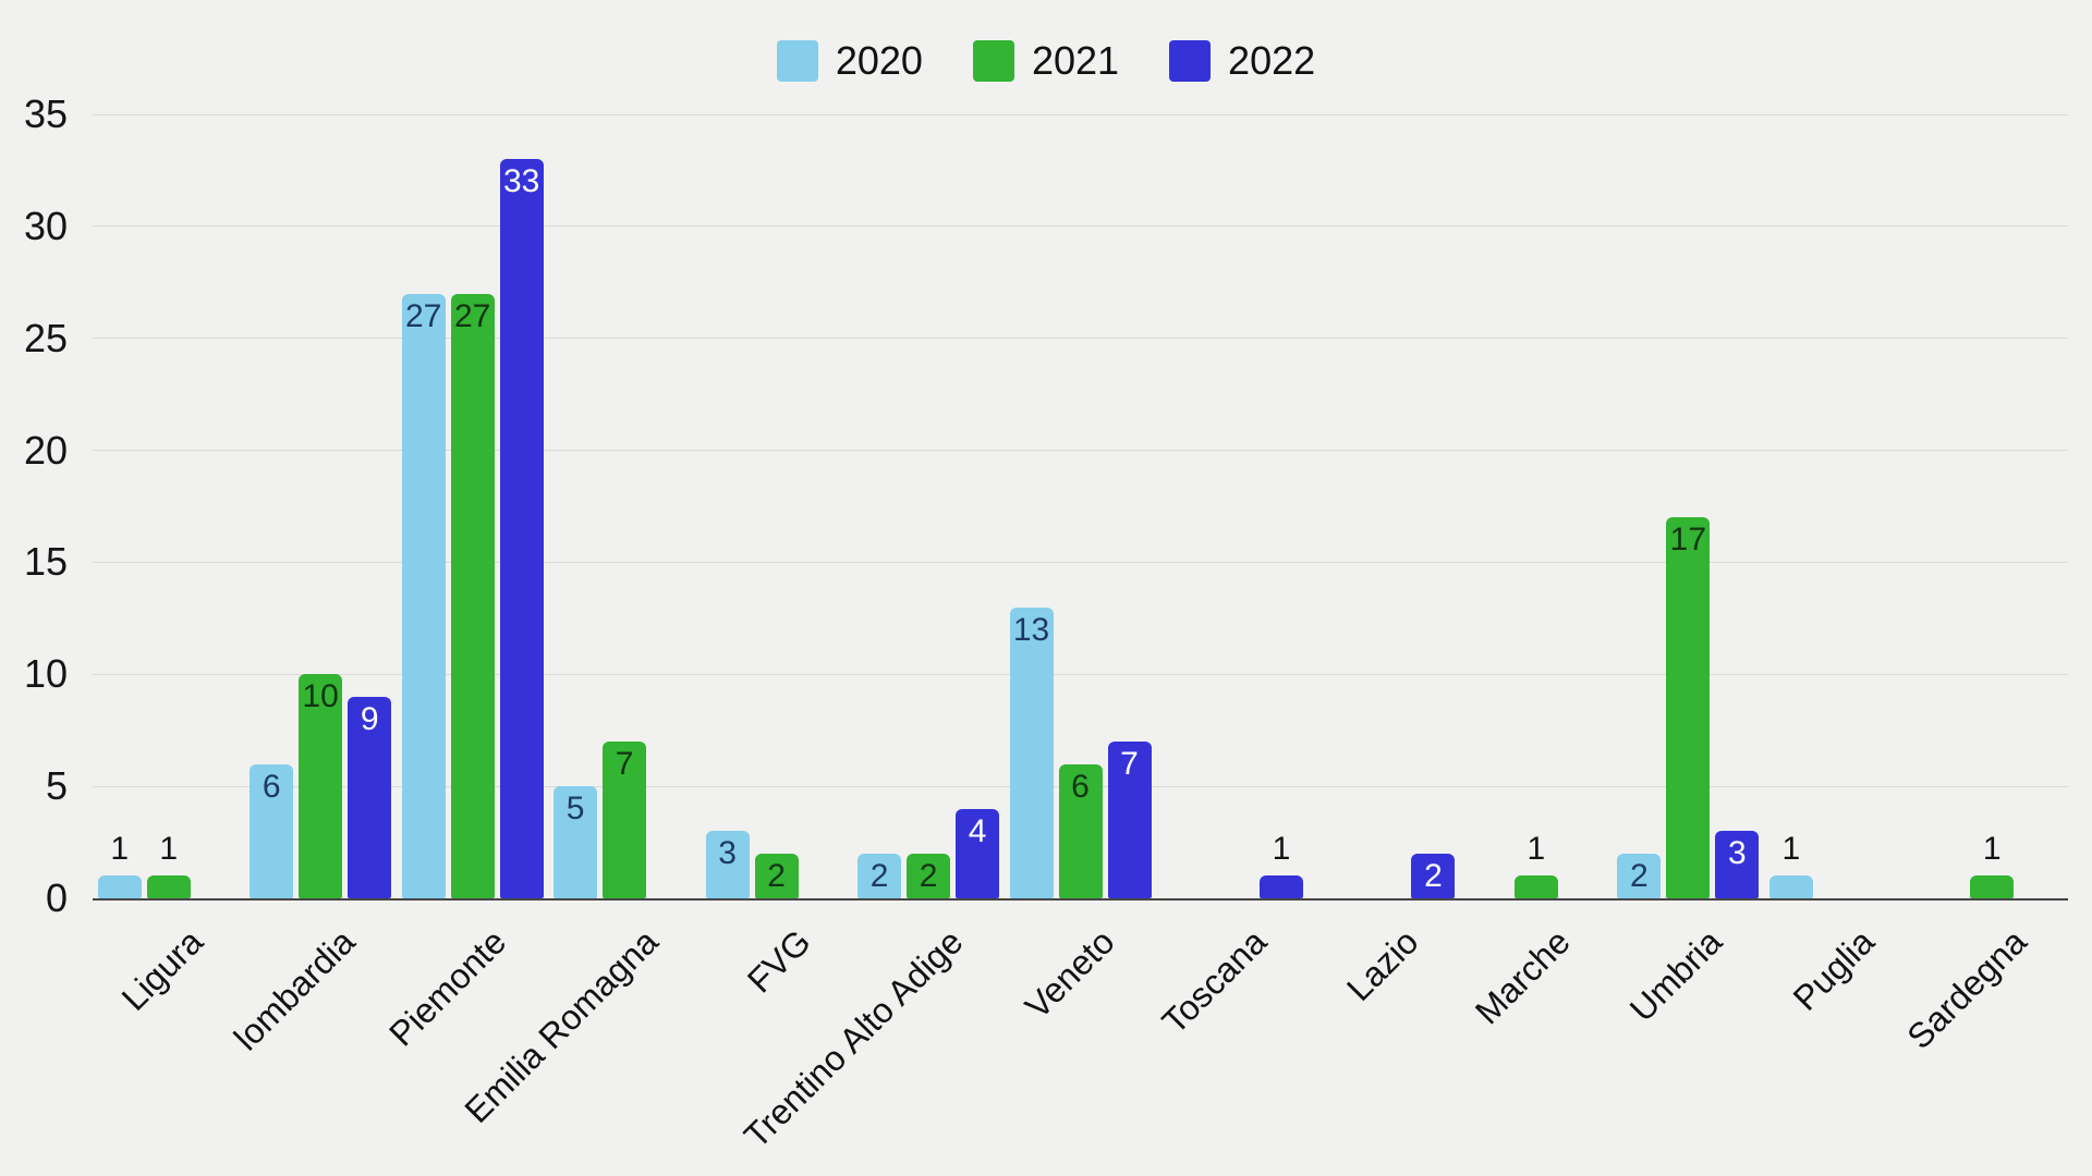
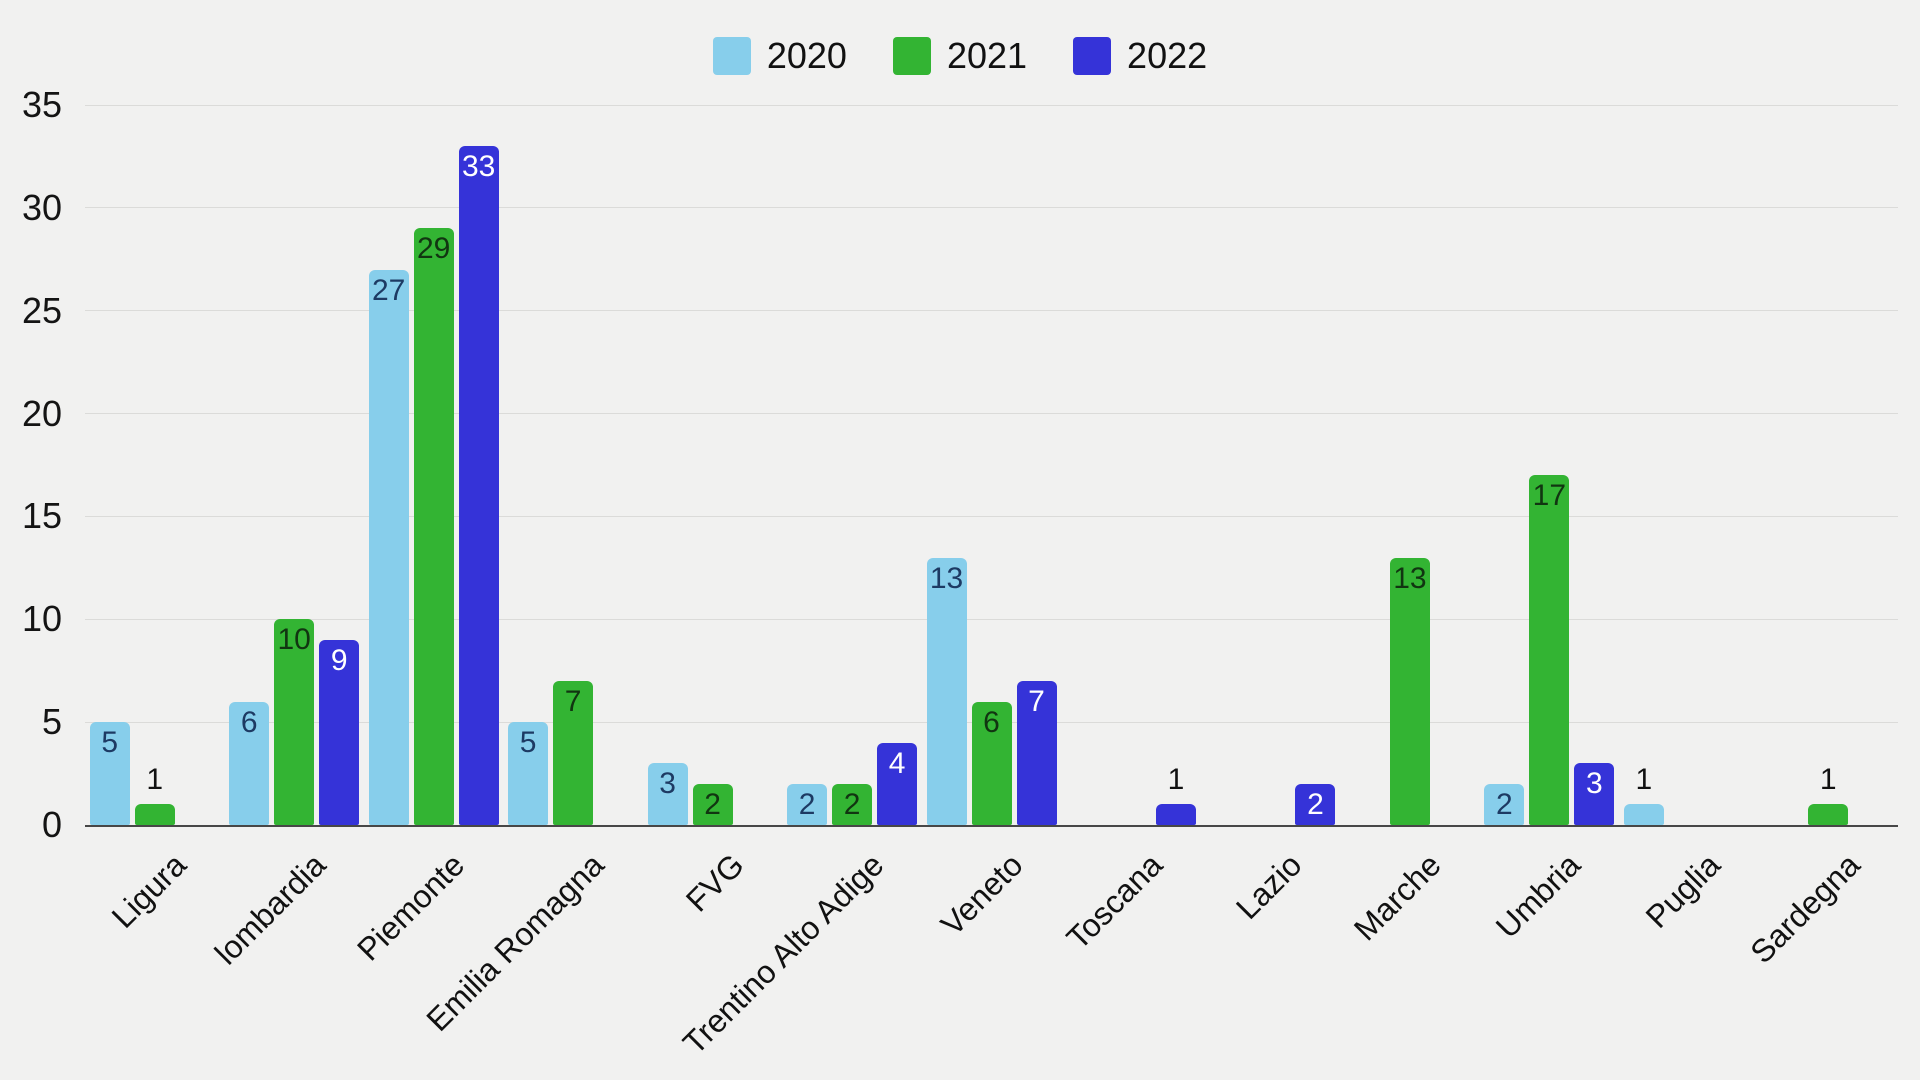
2020/Ligura: 1 -> 5
2021/Piemonte: 27 -> 29
2021/Marche: 1 -> 13
